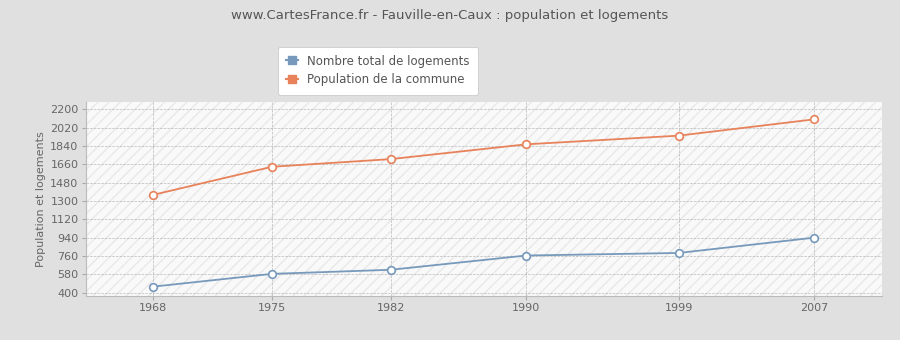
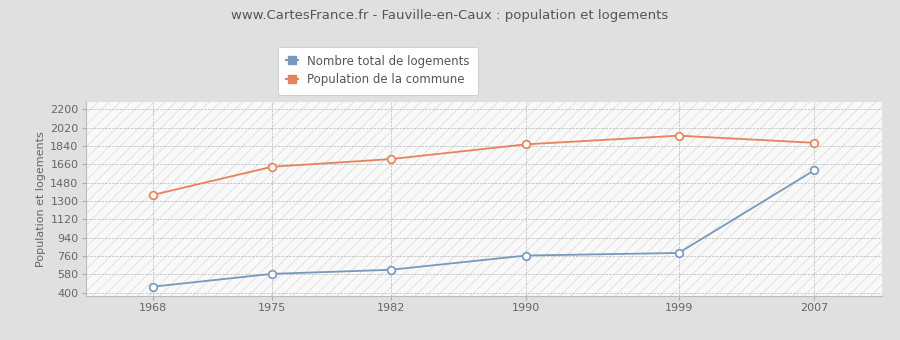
Nombre total de logements/2007: 940 -> 1600
Population de la commune/2007: 2100 -> 1870
